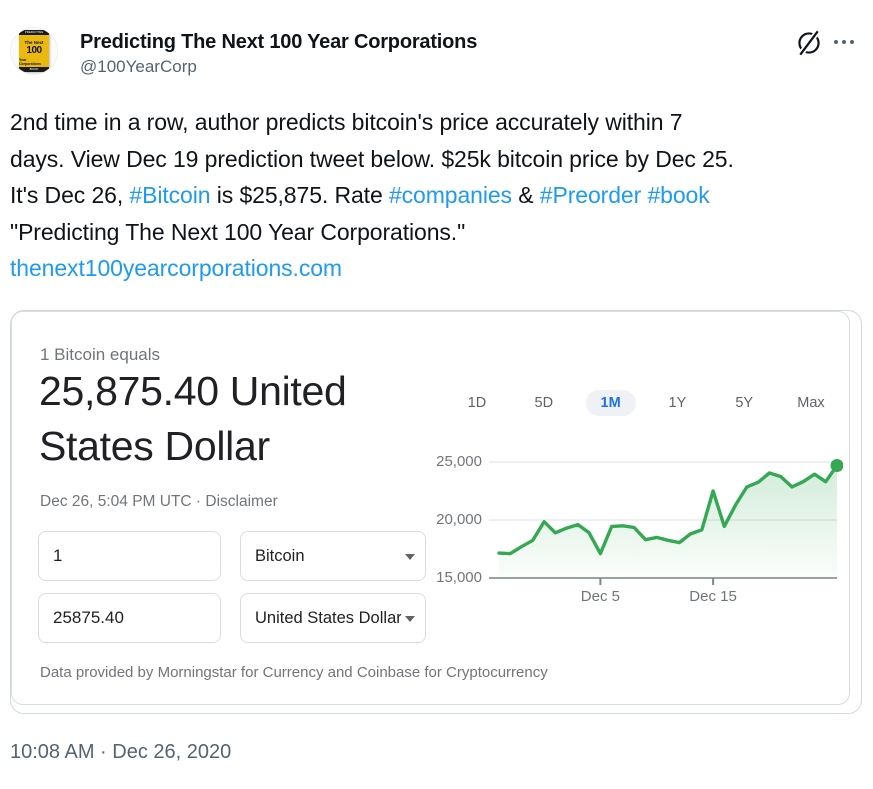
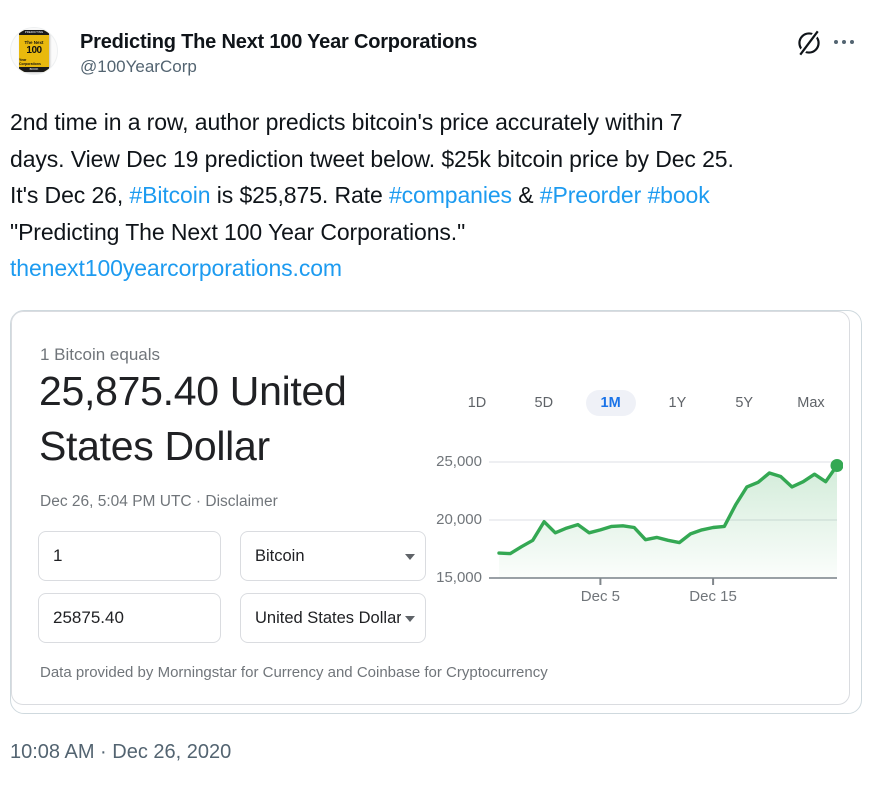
Dec 5: 17100 -> 19200
Dec 15: 22500 -> 19400
